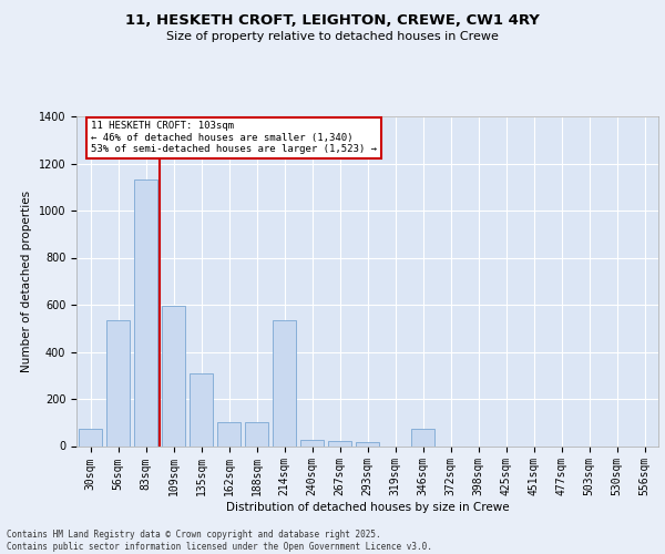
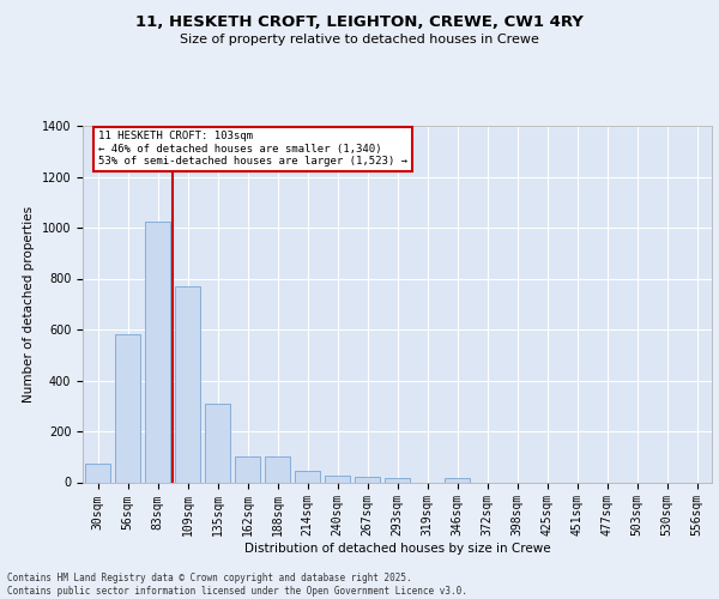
56sqm: 535 -> 580
83sqm: 1130 -> 1025
109sqm: 595 -> 770
214sqm: 535 -> 45
346sqm: 75 -> 18
